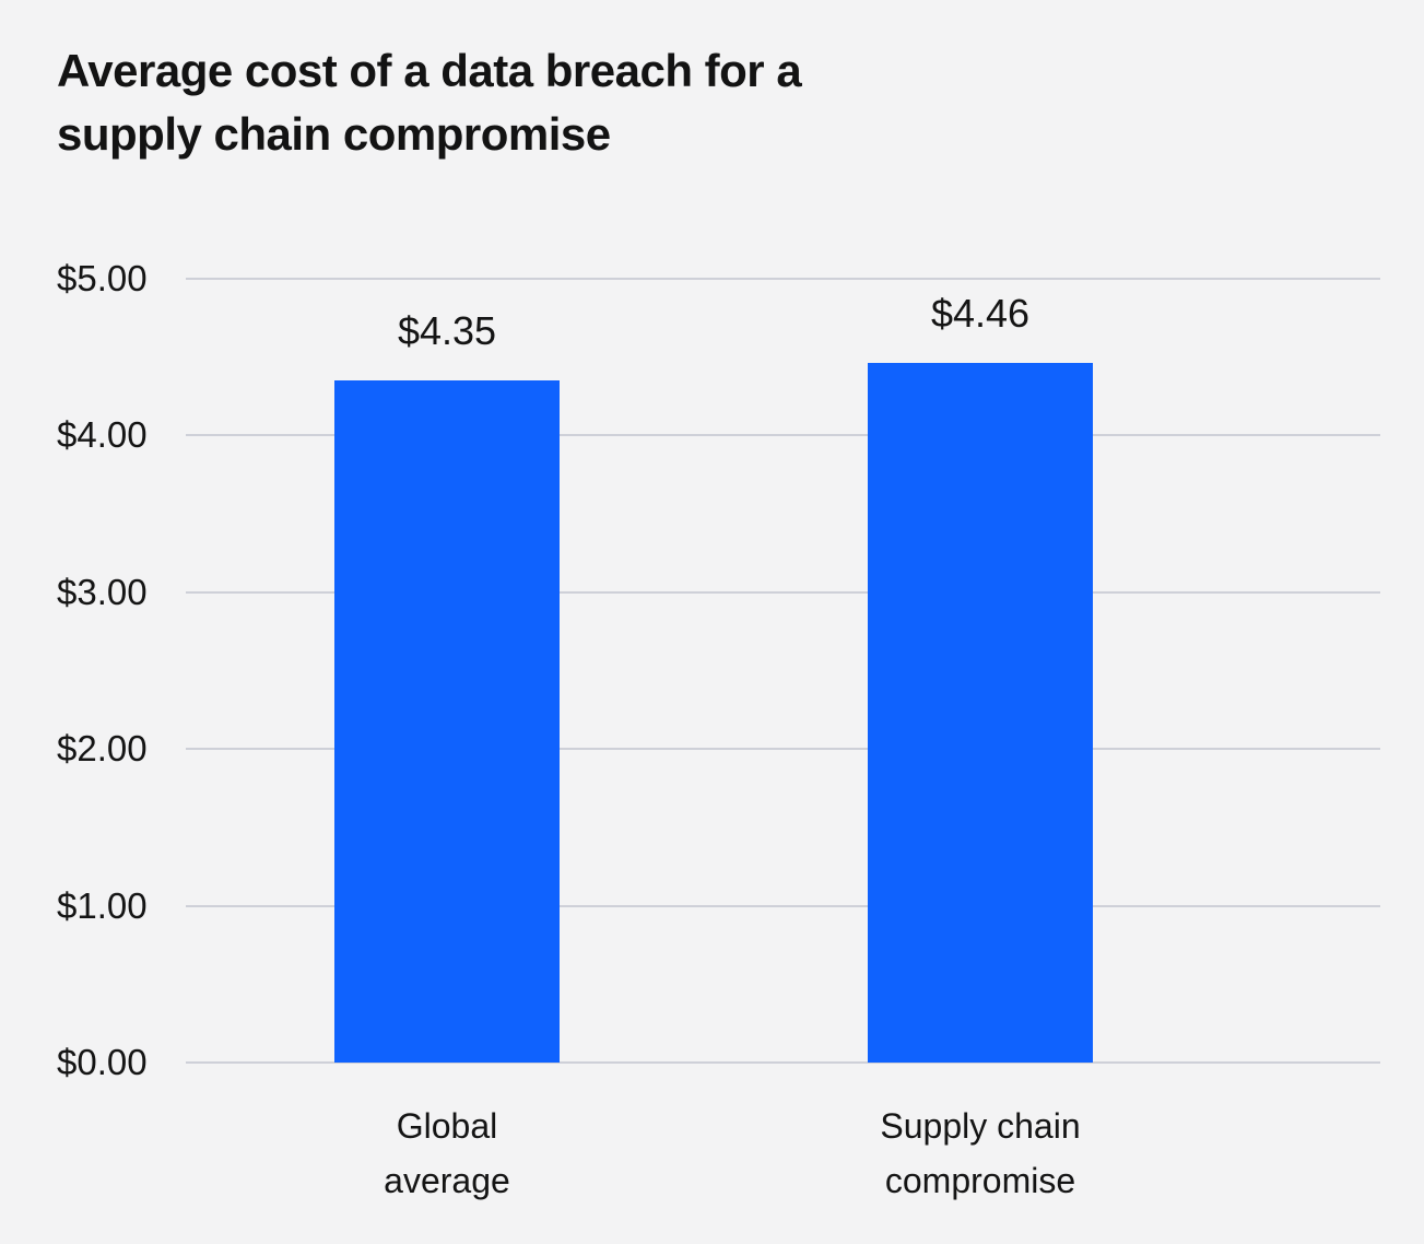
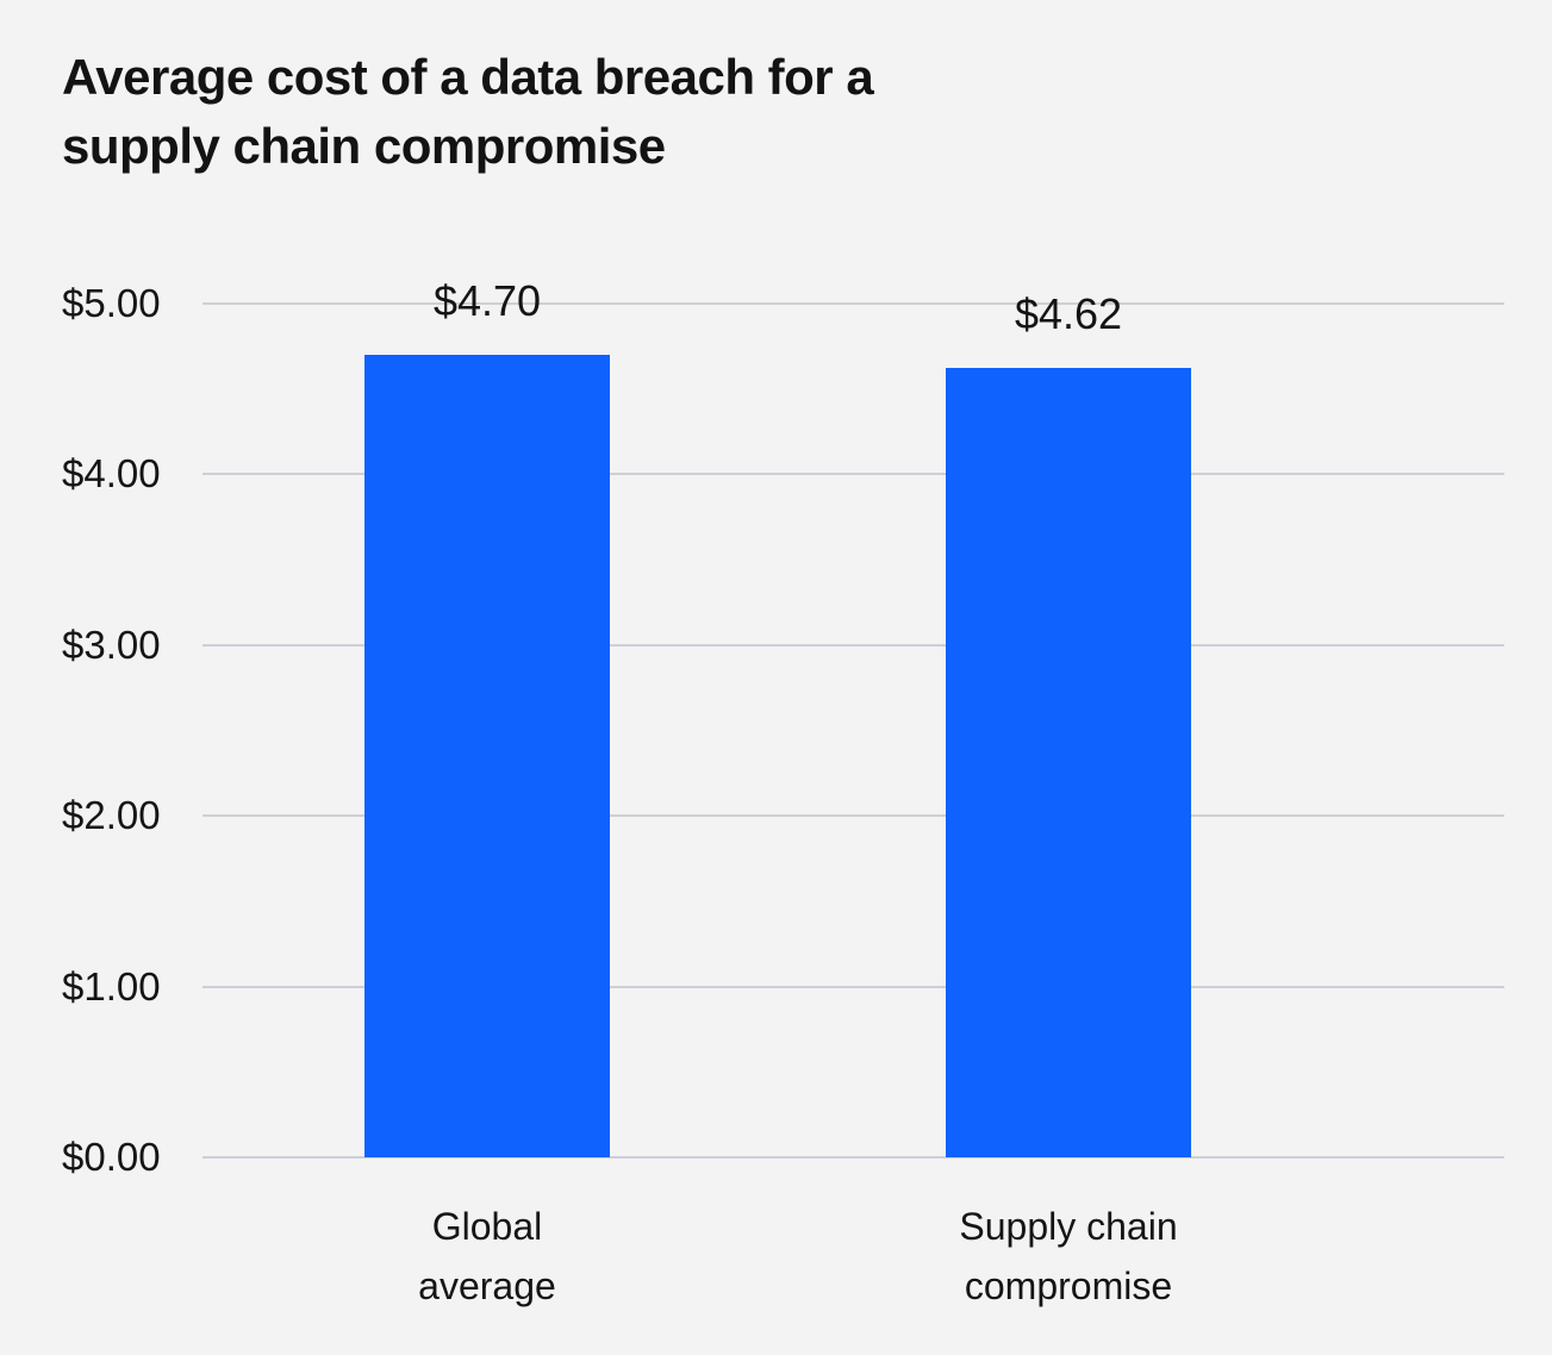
Global average: $4.35 -> $4.70
Supply chain compromise: $4.46 -> $4.62
